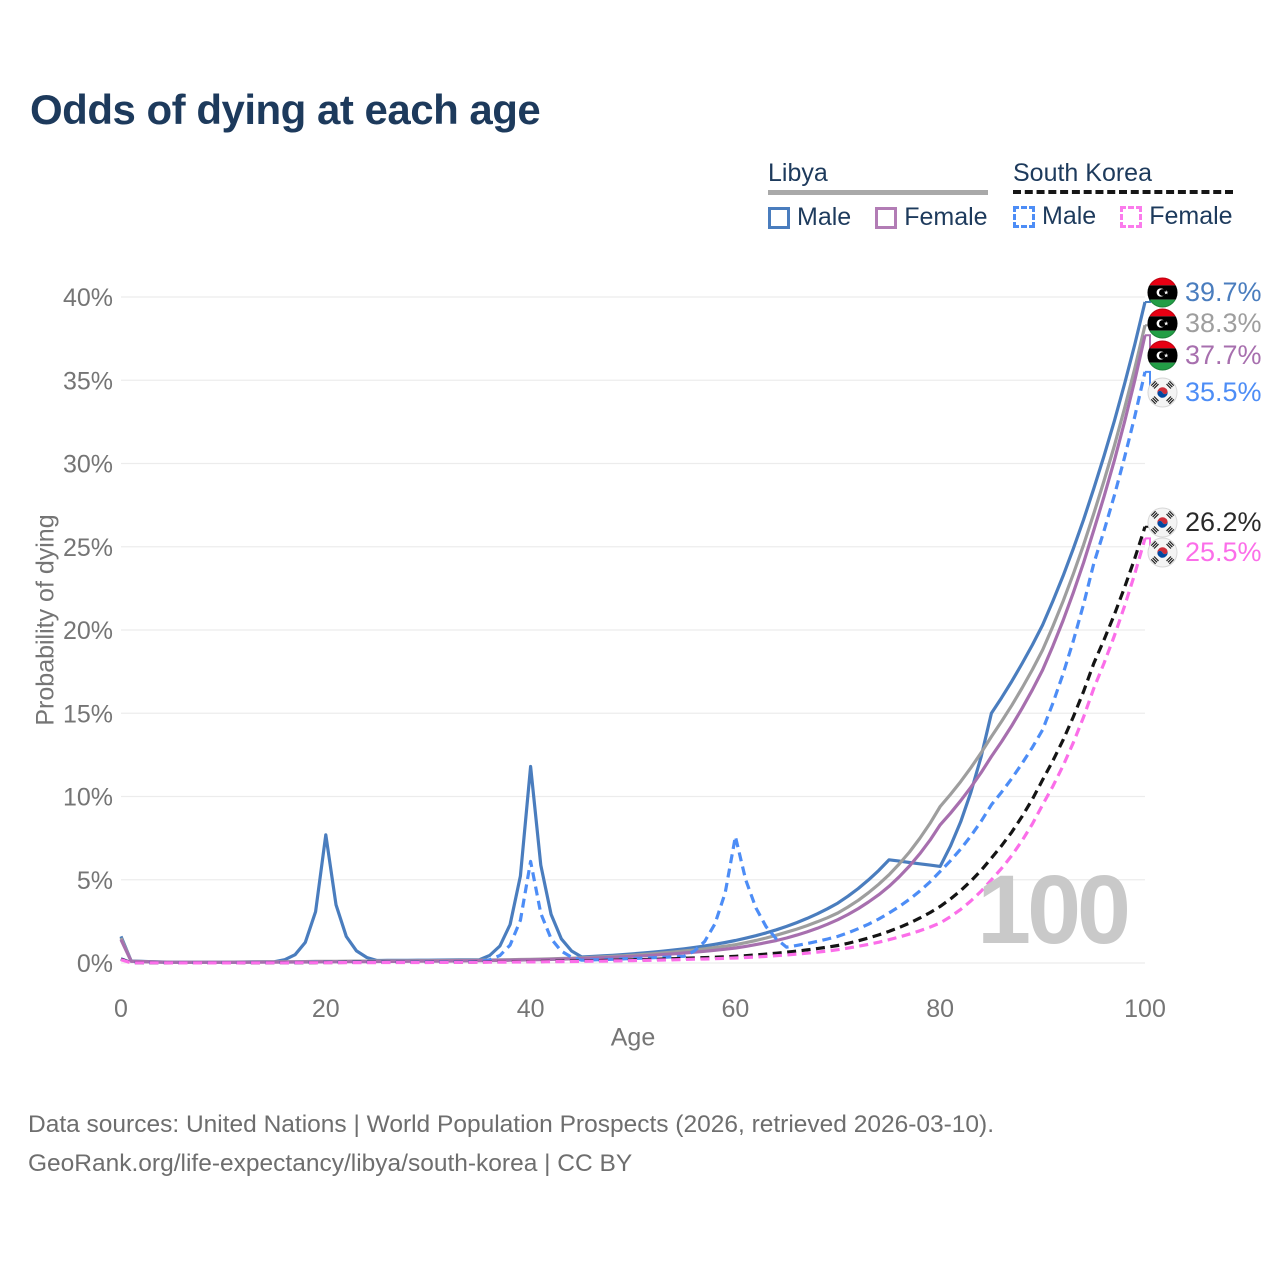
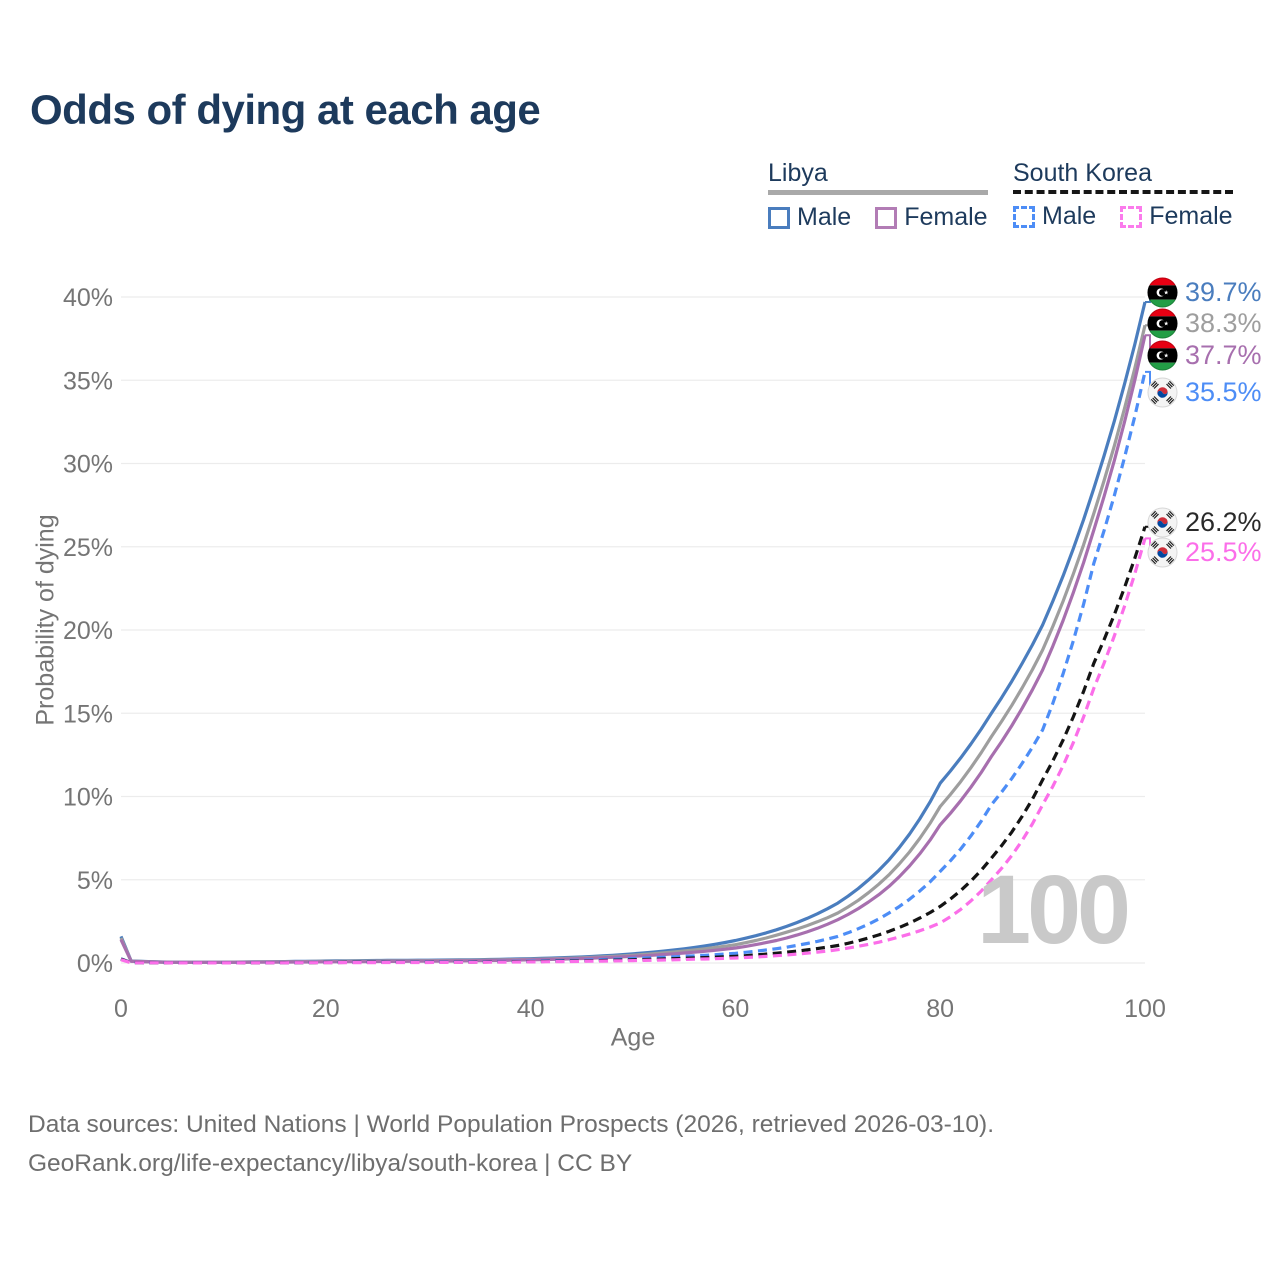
Libya Male/20: 7.7% -> 0.1%
Libya Male/40: 11.8% -> 0.3%
South Korea Male/40: 6.1% -> 0.1%
South Korea Male/60: 7.6% -> 0.6%
Libya Male/80: 5.8% -> 10.8%
